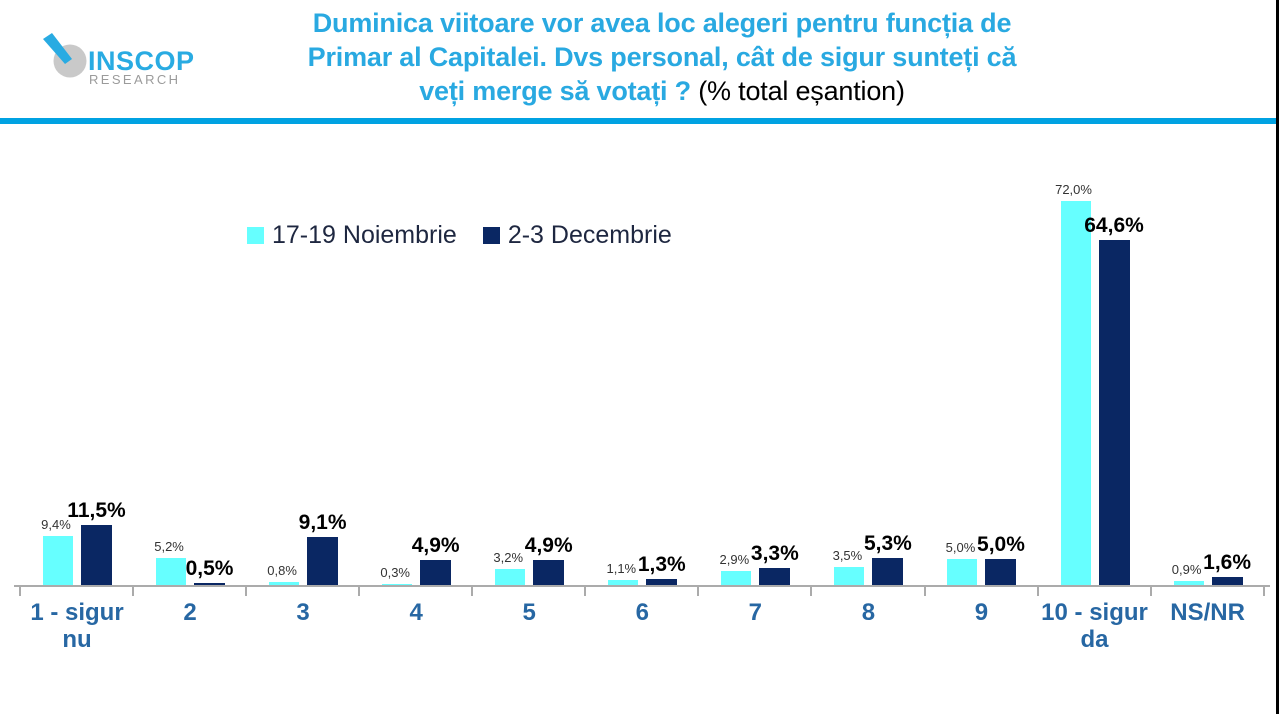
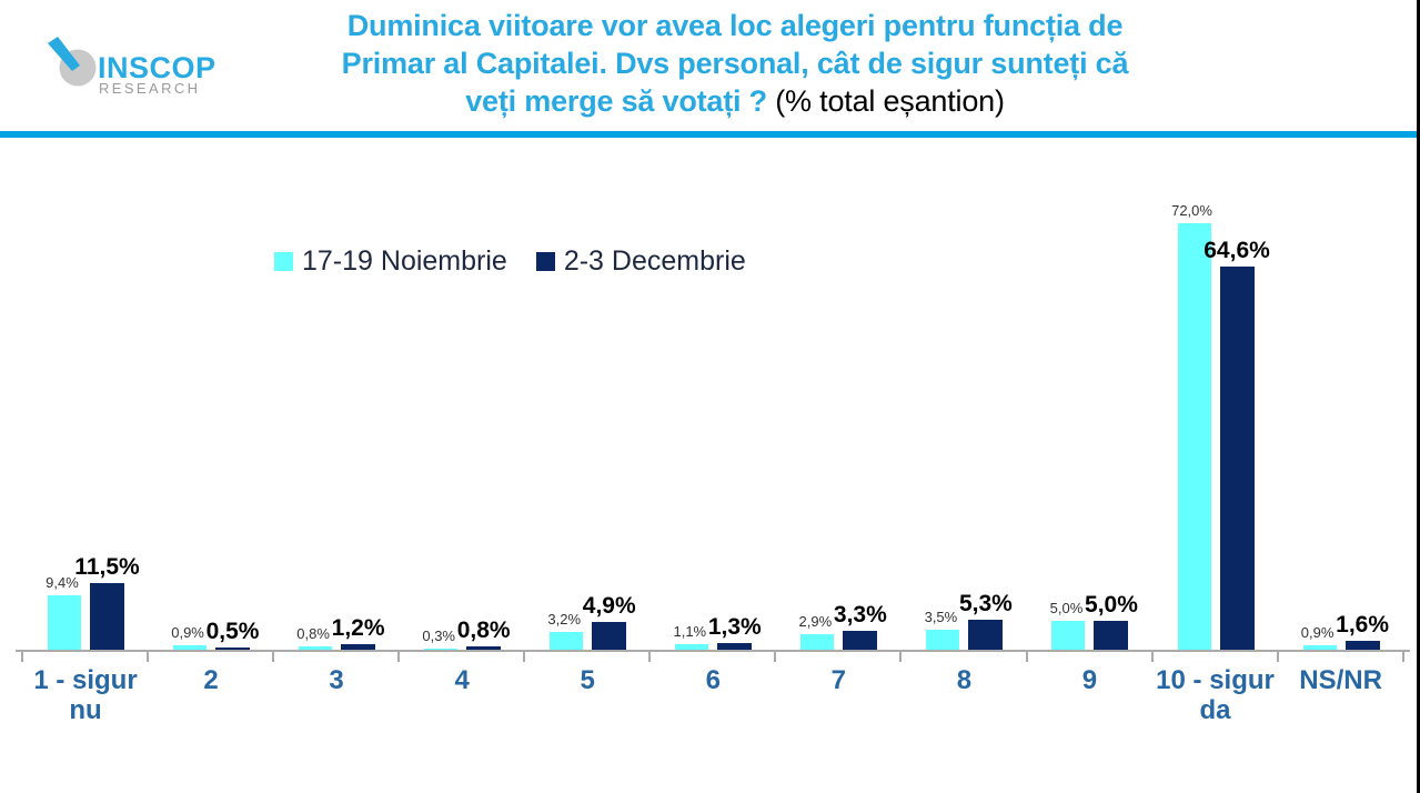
17-19 Noiembrie/2: 5,2% -> 0,9%
2-3 Decembrie/3: 9,1% -> 1,2%
2-3 Decembrie/4: 4,9% -> 0,8%
